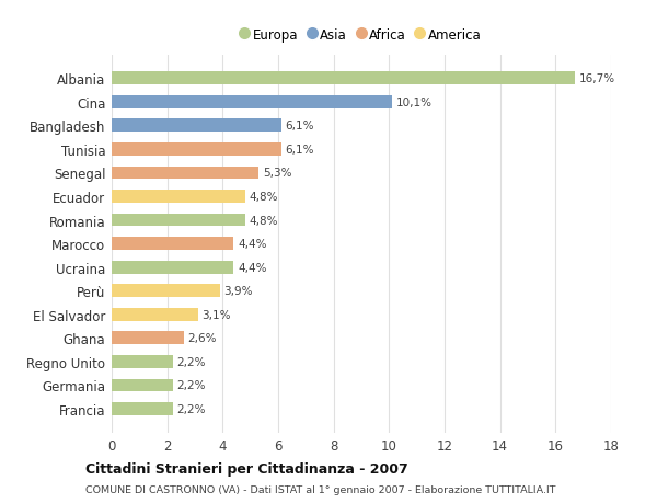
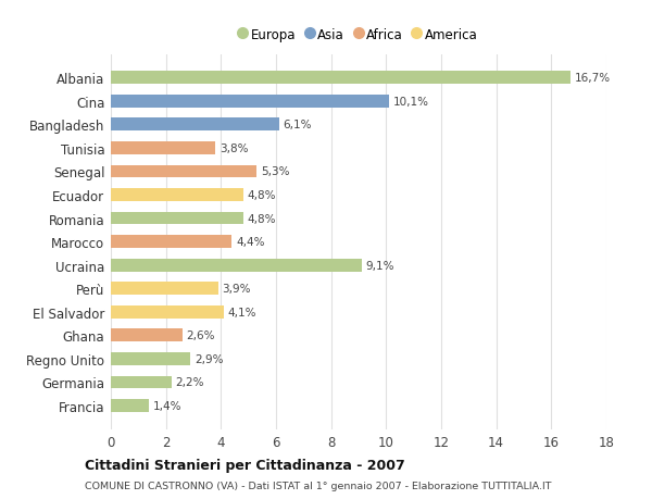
Tunisia: 6,1% -> 3,8%
Ucraina: 4,4% -> 9,1%
El Salvador: 3,1% -> 4,1%
Regno Unito: 2,2% -> 2,9%
Francia: 2,2% -> 1,4%
